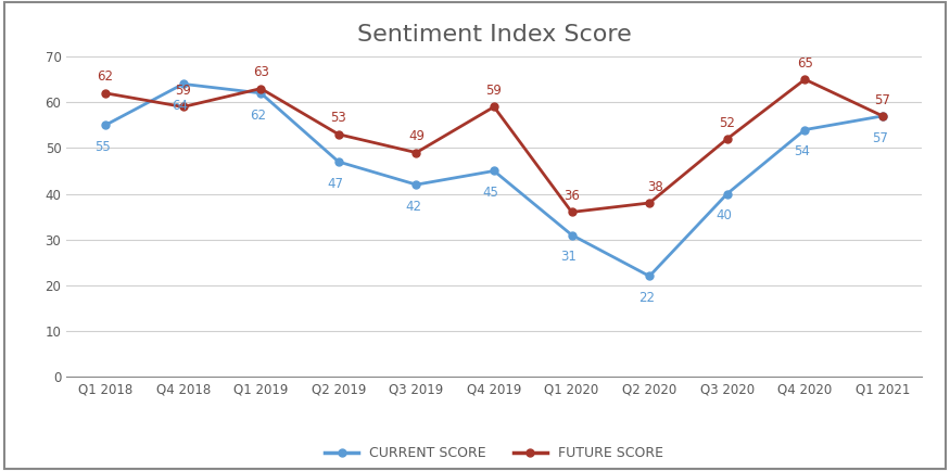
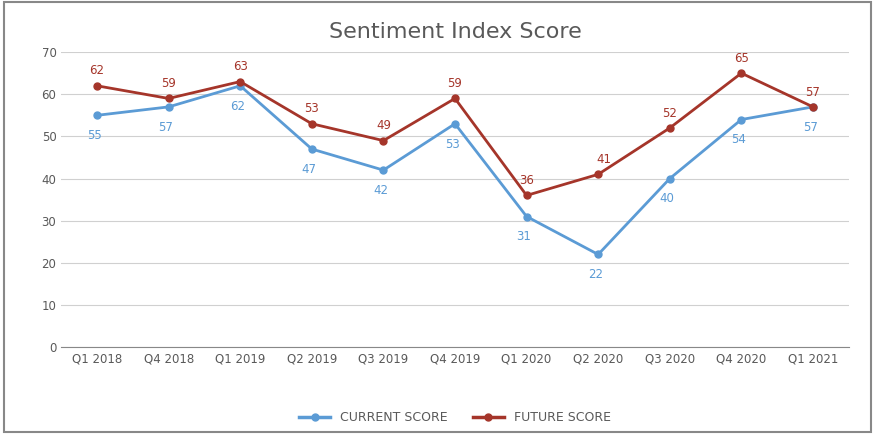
CURRENT SCORE/Q4 2018: 64 -> 57
CURRENT SCORE/Q4 2019: 45 -> 53
FUTURE SCORE/Q2 2020: 38 -> 41
